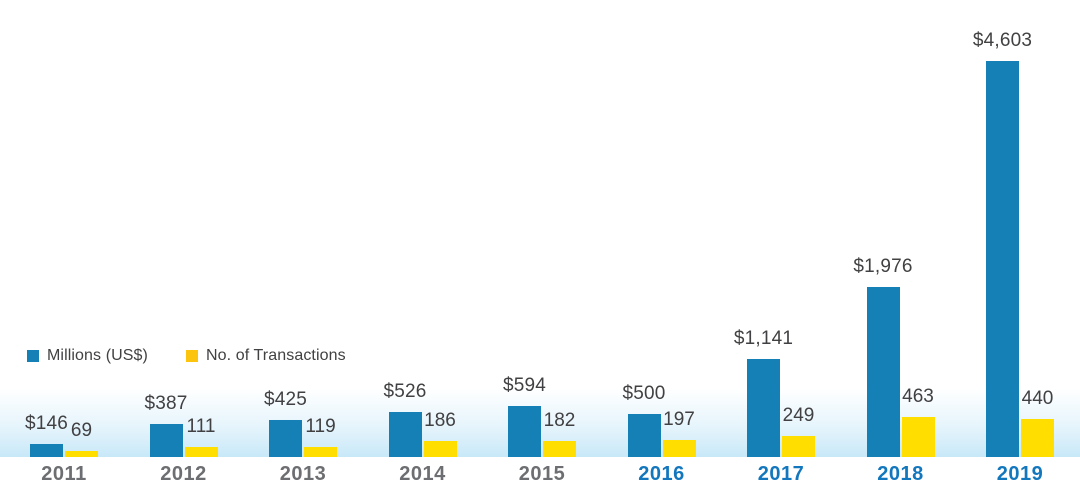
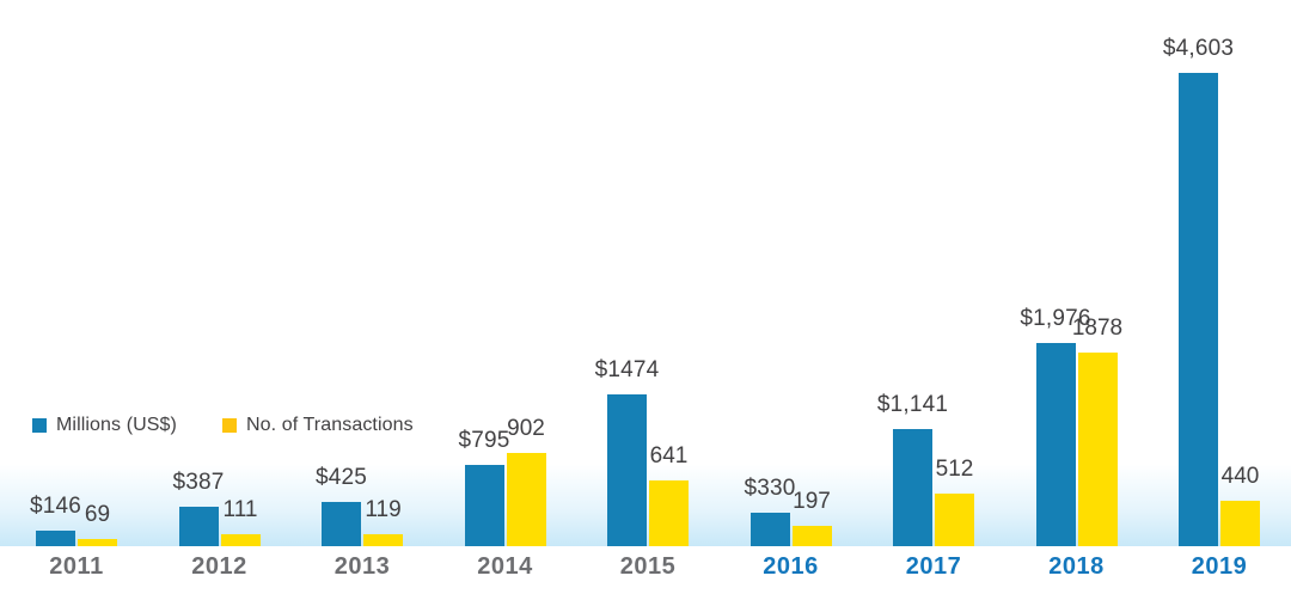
Millions (US$)/2014: $526 -> $795
No. of Transactions/2014: 186 -> 902
Millions (US$)/2015: $594 -> $1474
No. of Transactions/2015: 182 -> 641
Millions (US$)/2016: $500 -> $330
No. of Transactions/2017: 249 -> 512
No. of Transactions/2018: 463 -> 1878
